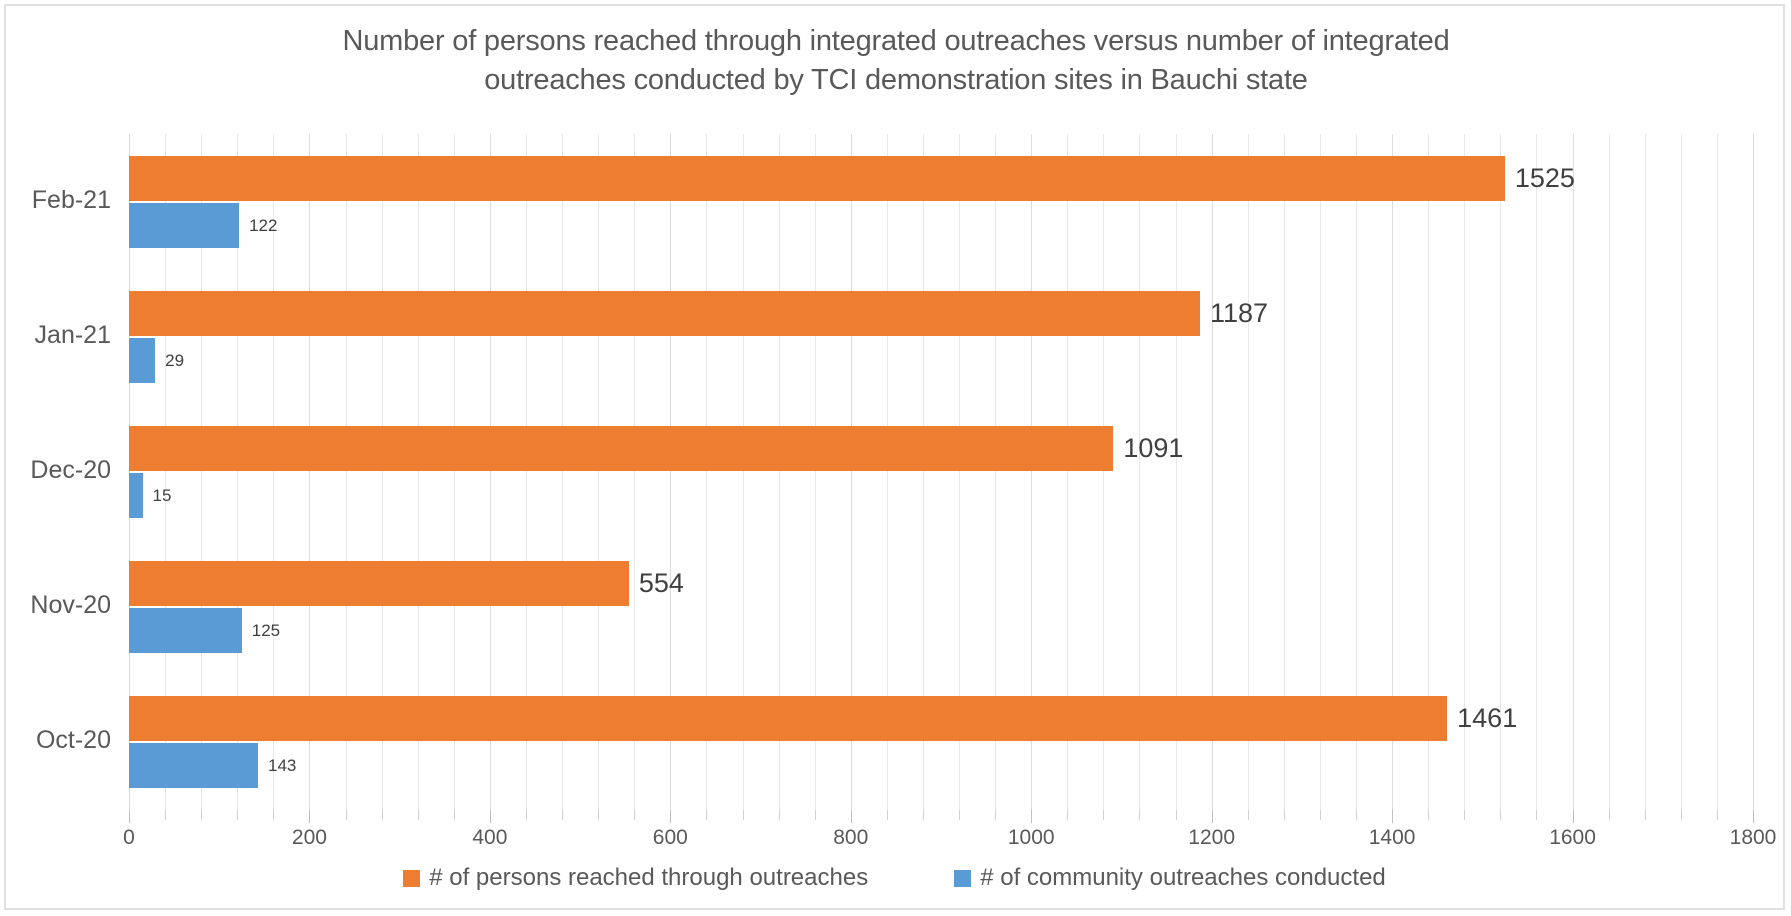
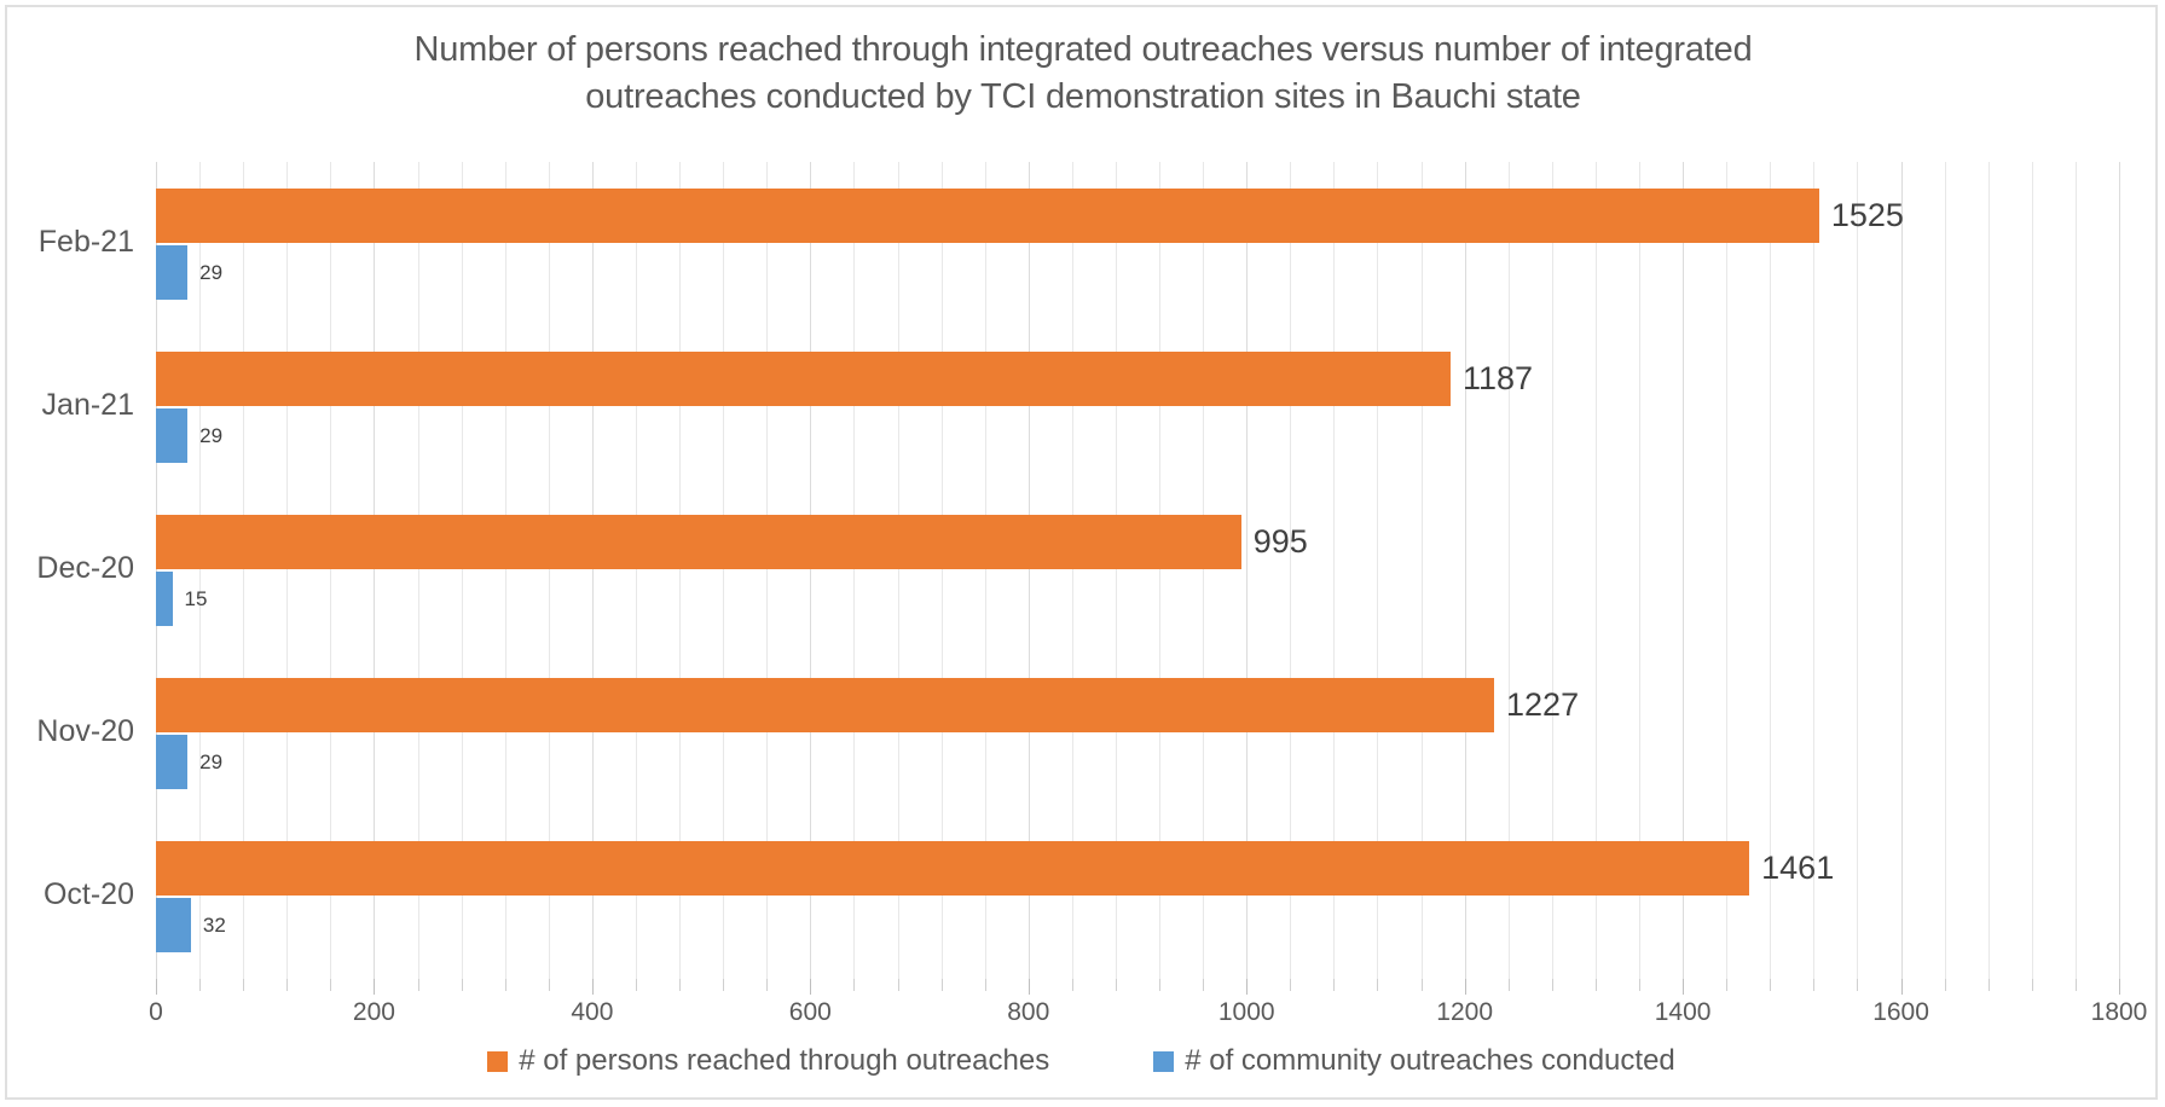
# of community outreaches conducted/Oct-20: 143 -> 32
# of persons reached through outreaches/Nov-20: 554 -> 1227
# of community outreaches conducted/Nov-20: 125 -> 29
# of persons reached through outreaches/Dec-20: 1091 -> 995
# of community outreaches conducted/Feb-21: 122 -> 29
